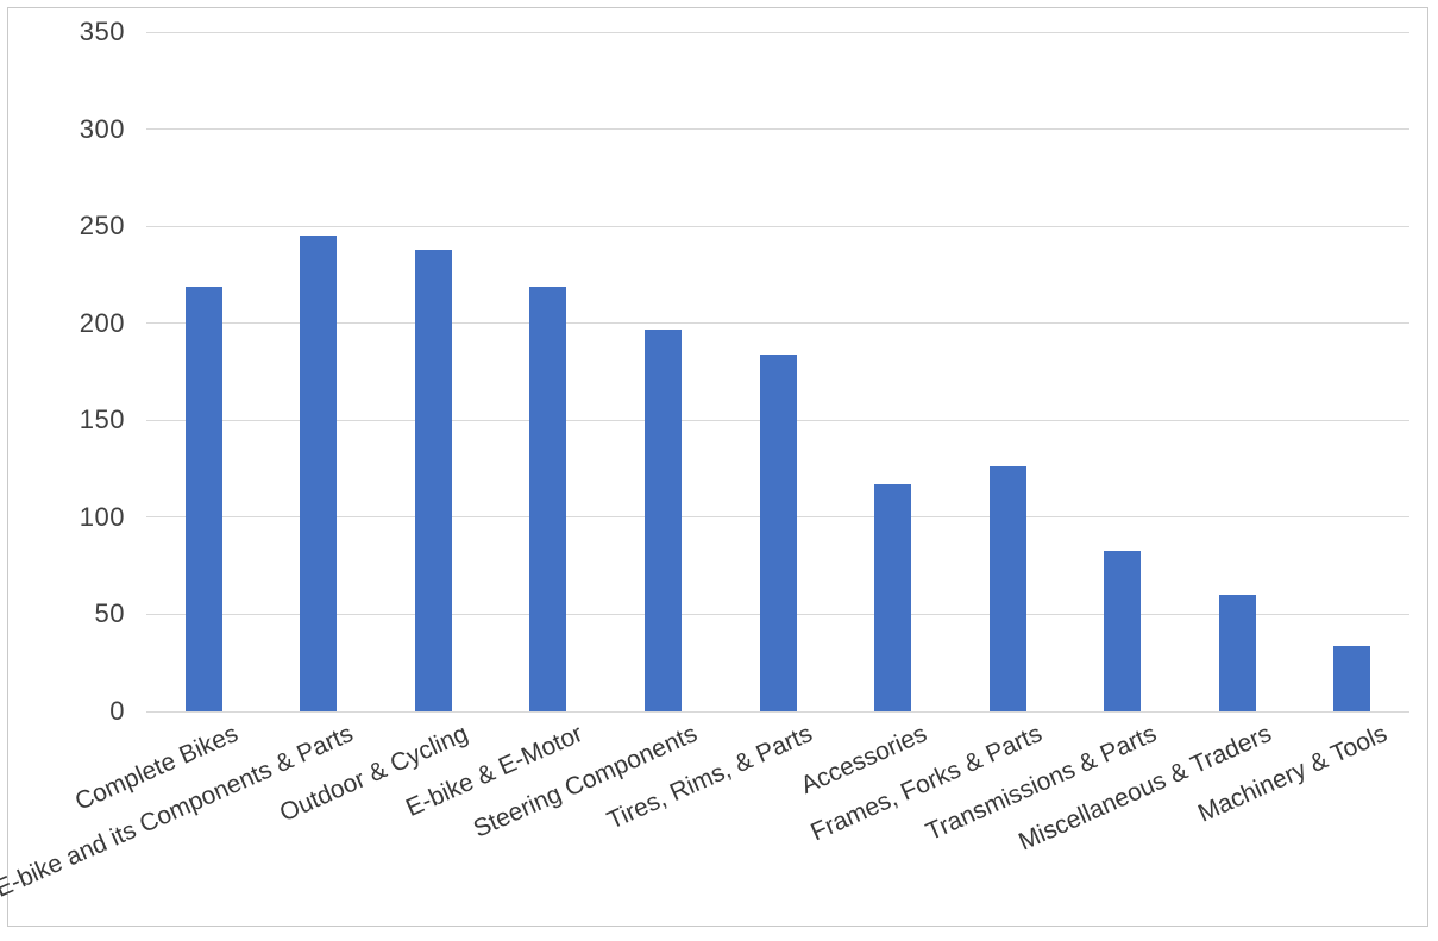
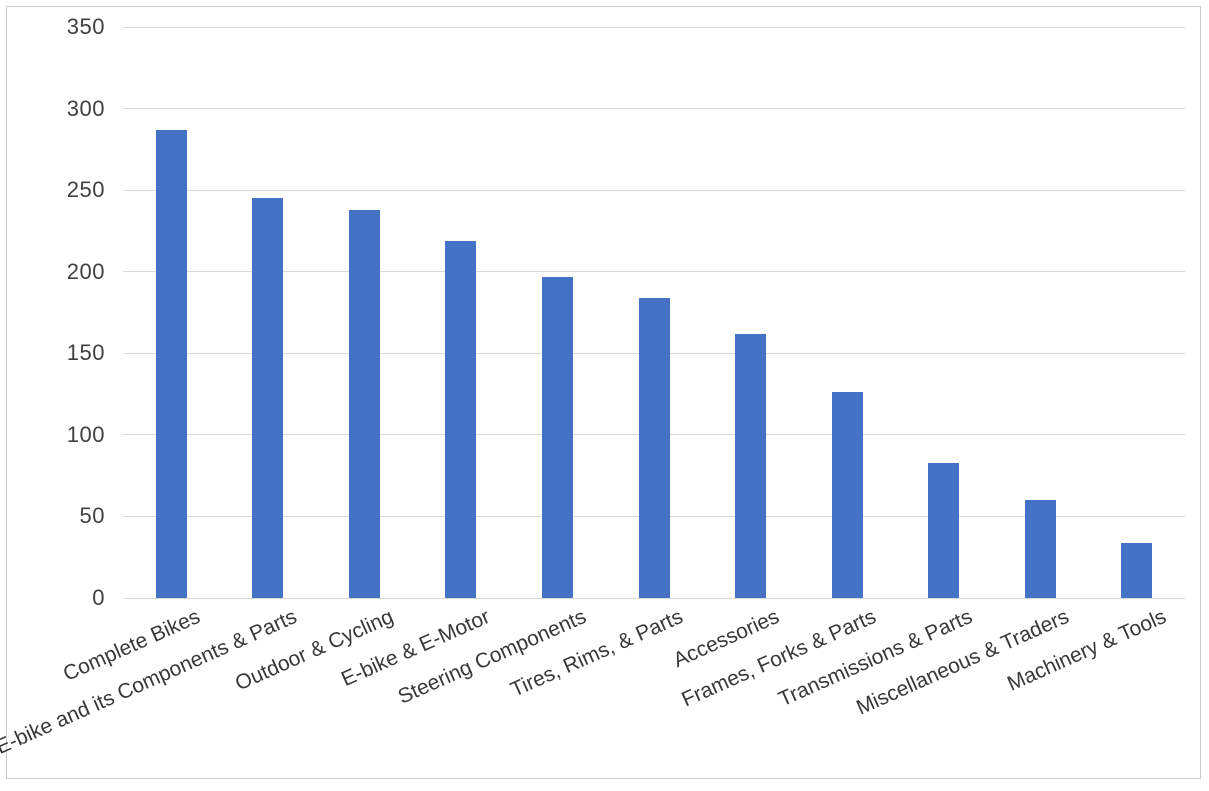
Complete Bikes: 219 -> 287
Accessories: 117 -> 162
